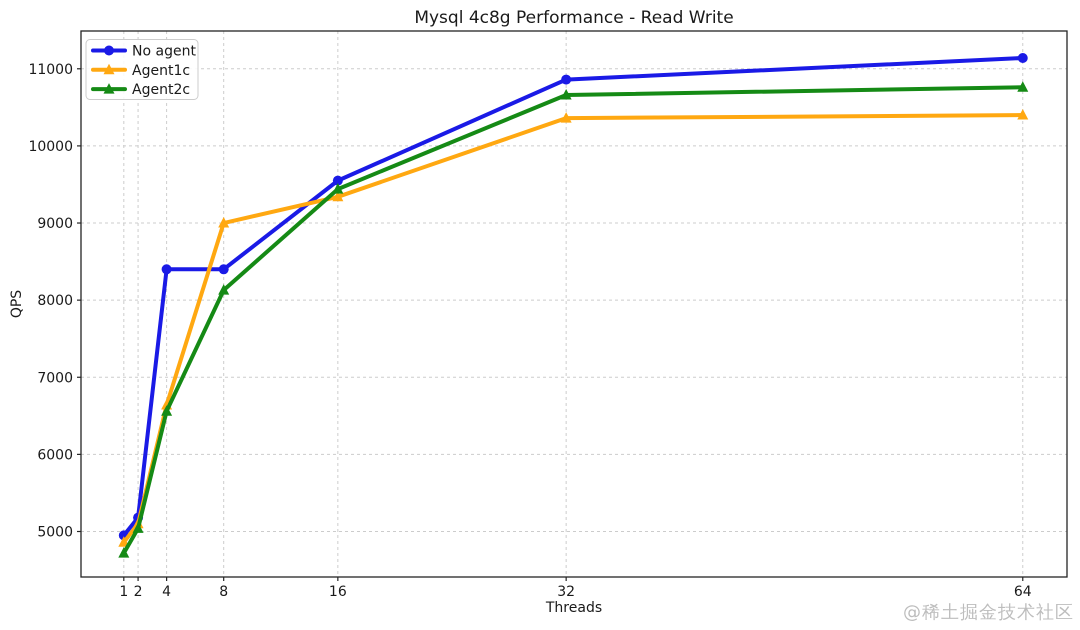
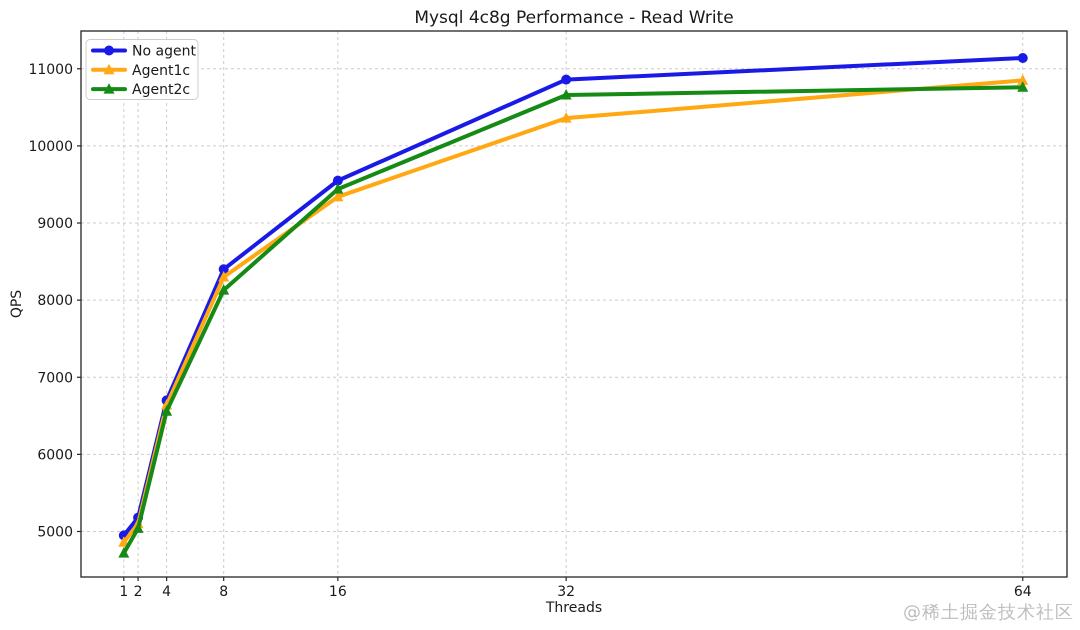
No agent/4: 8400 -> 6700
Agent1c/8: 9000 -> 8300
Agent1c/64: 10400 -> 10800
